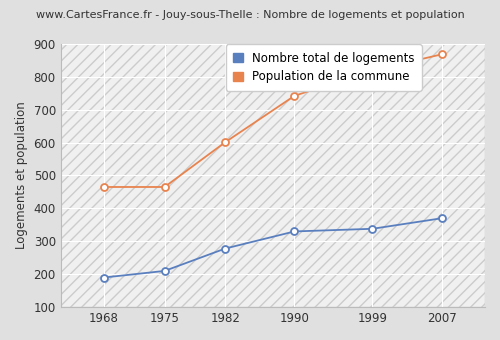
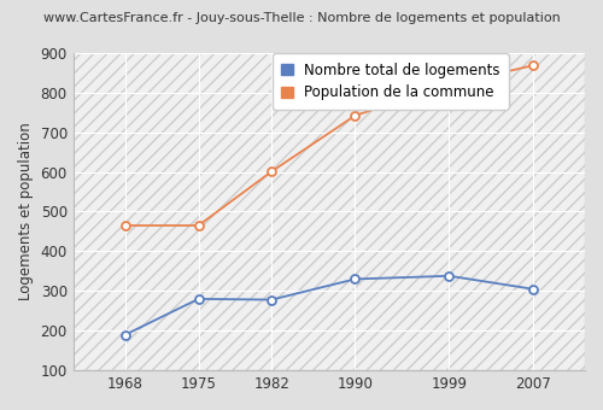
Nombre total de logements/1975: 210 -> 280
Nombre total de logements/2007: 370 -> 305
